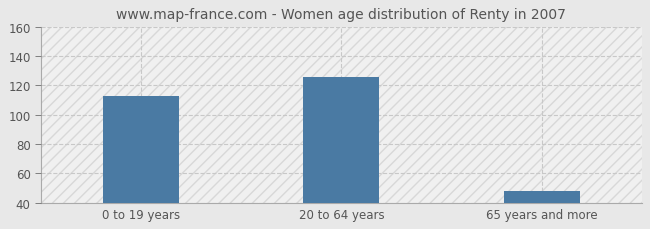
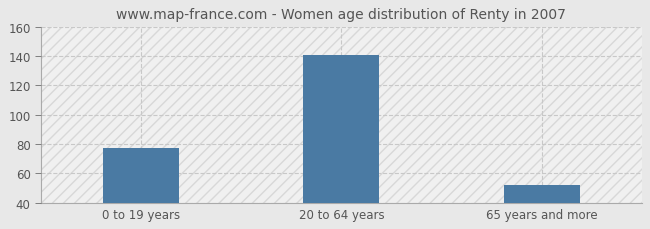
0 to 19 years: 113 -> 77
20 to 64 years: 126 -> 141
65 years and more: 48 -> 52
